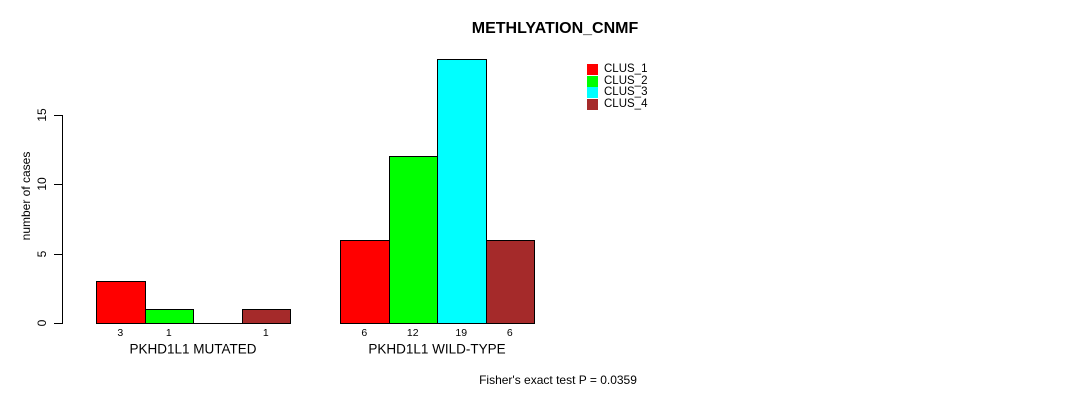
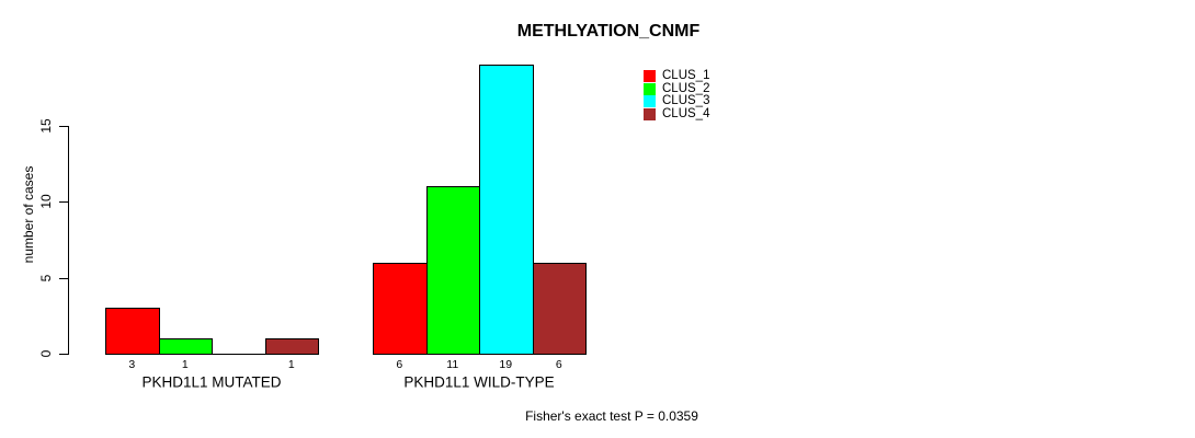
CLUS_2/PKHD1L1 WILD-TYPE: 12 -> 11
